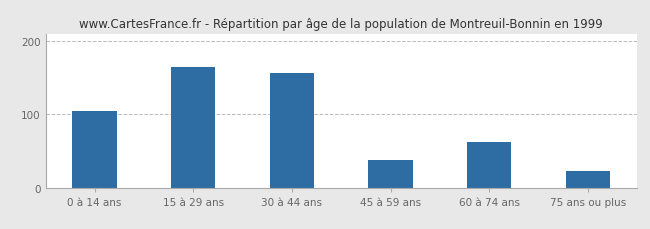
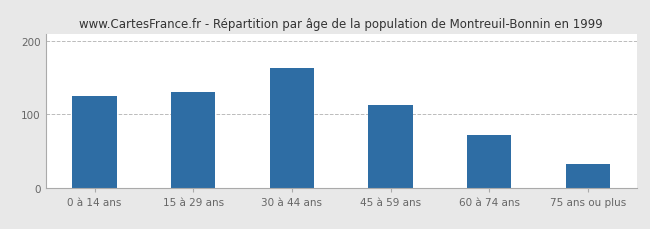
0 à 14 ans: 104 -> 125
15 à 29 ans: 164 -> 130
30 à 44 ans: 156 -> 163
45 à 59 ans: 38 -> 113
60 à 74 ans: 62 -> 72
75 ans ou plus: 22 -> 32
